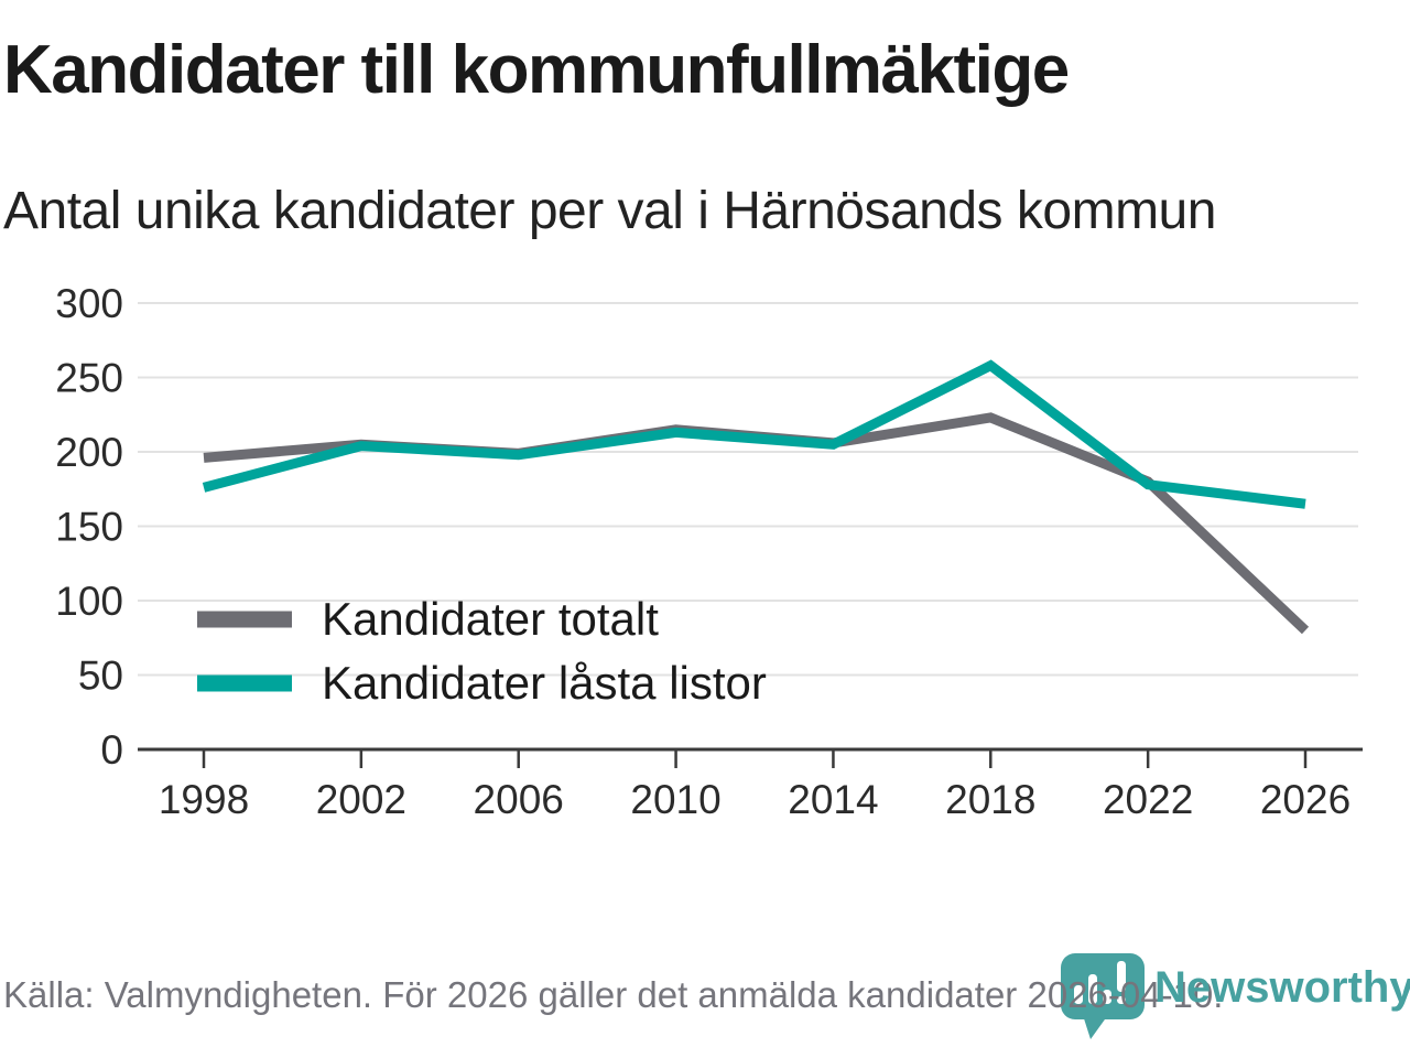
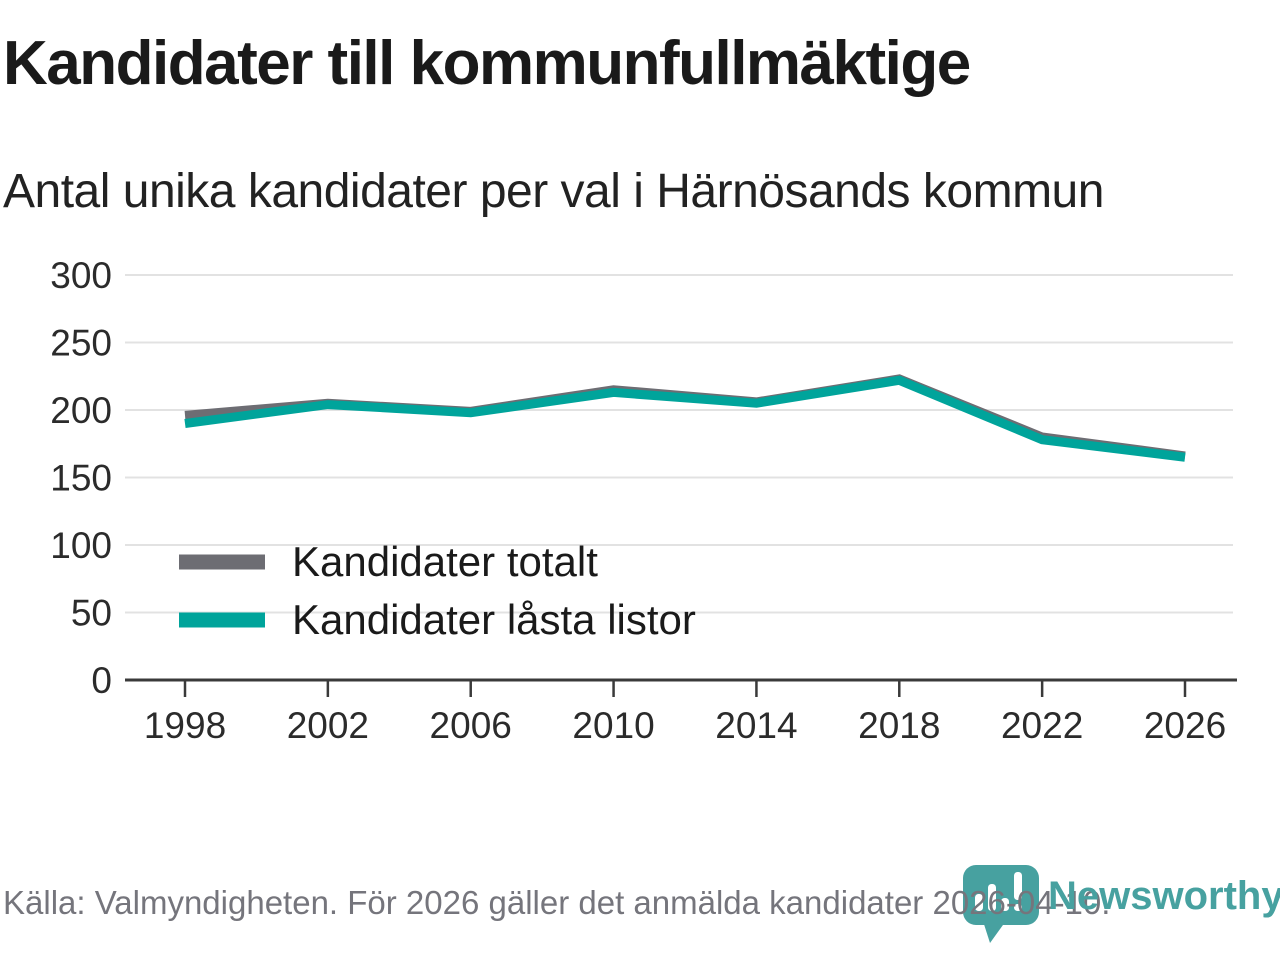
Kandidater låsta listor/1998: 176 -> 190
Kandidater låsta listor/2018: 258 -> 222
Kandidater totalt/2026: 80 -> 166
